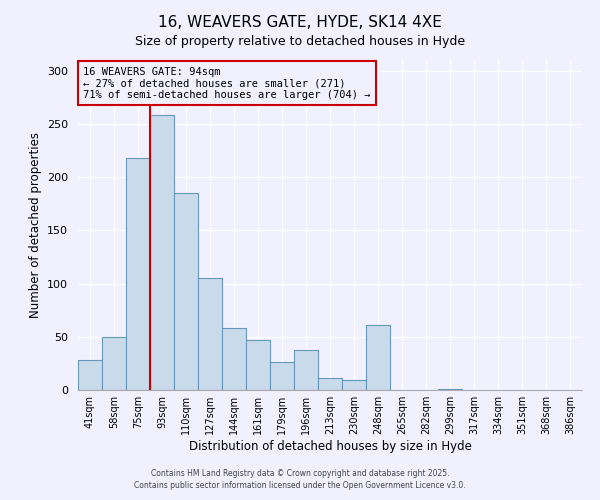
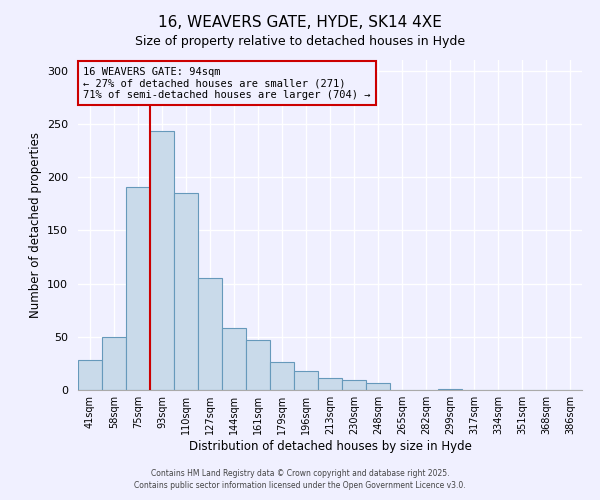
75sqm: 218 -> 191
93sqm: 258 -> 243
196sqm: 38 -> 18
248sqm: 61 -> 7
